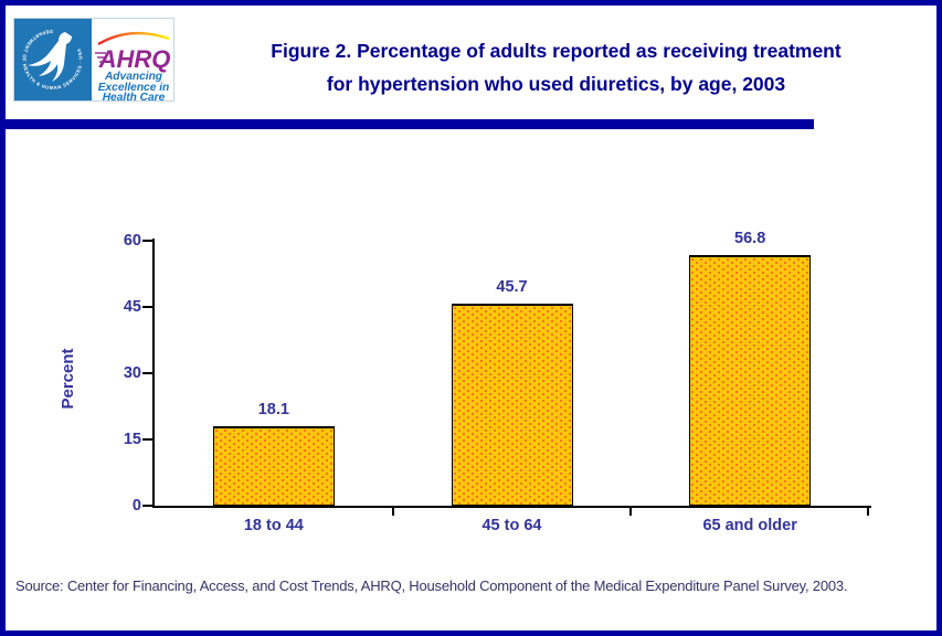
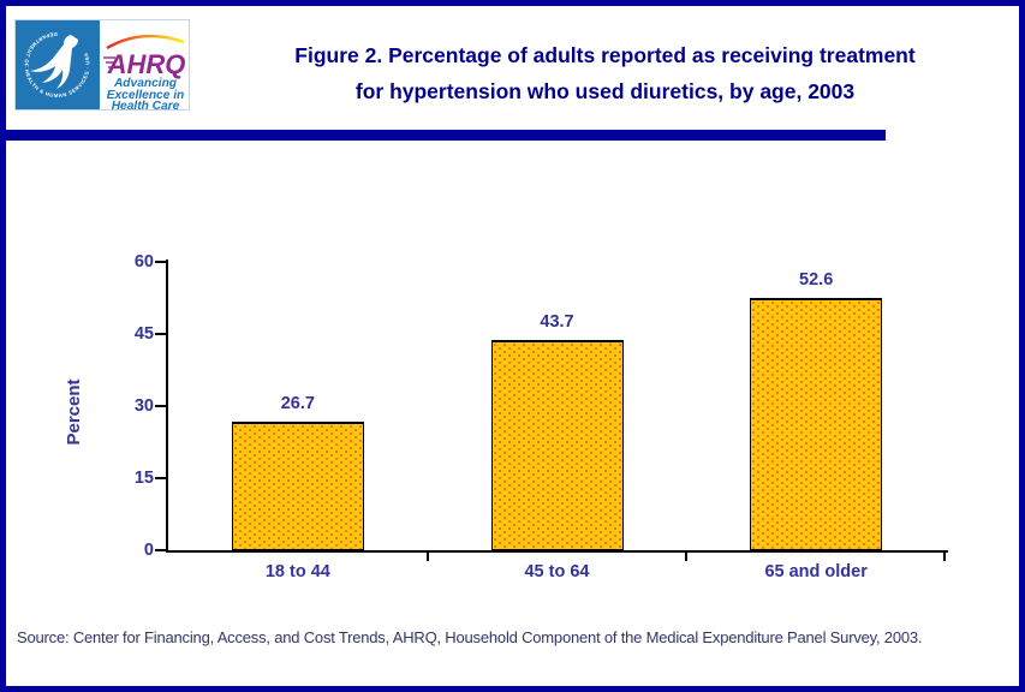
18 to 44: 18.1 -> 26.7
45 to 64: 45.7 -> 43.7
65 and older: 56.8 -> 52.6
